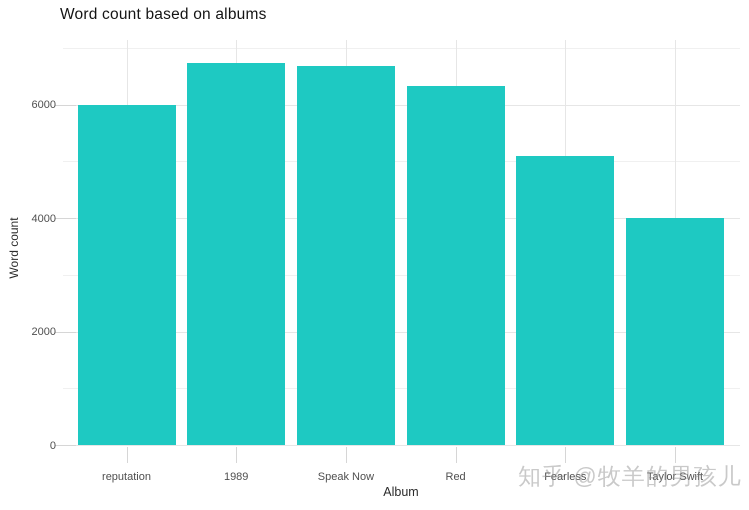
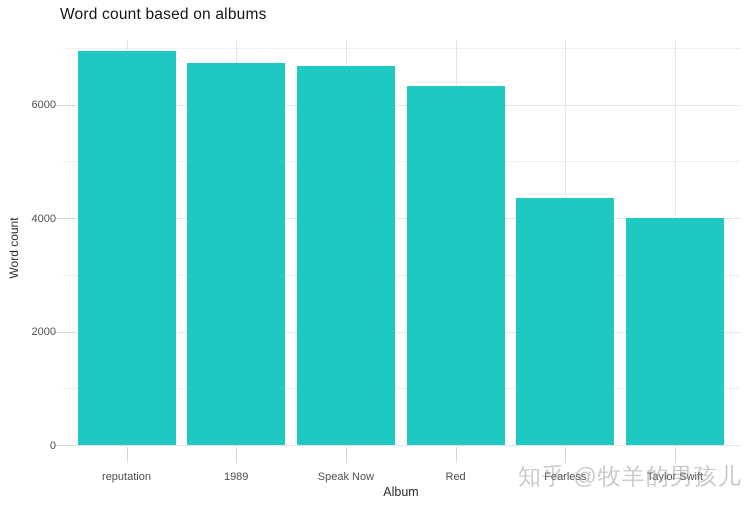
reputation: 6000 -> 6900
Fearless: 5100 -> 4400
